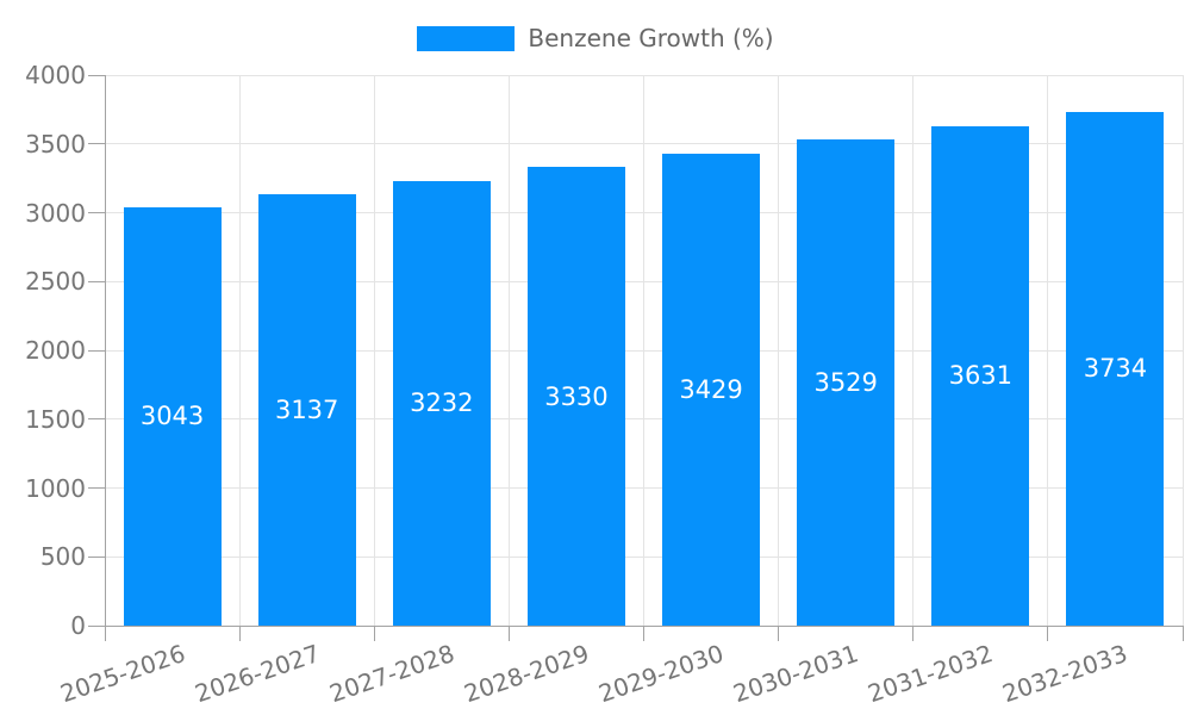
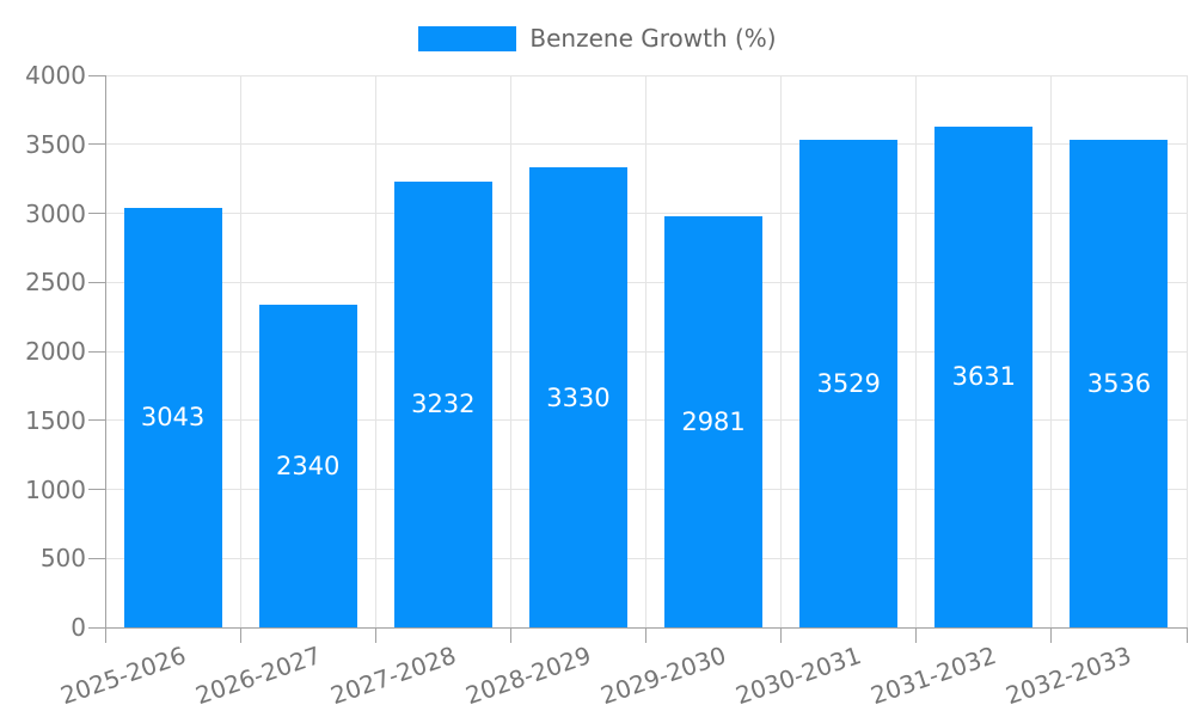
2026-2027: 3137 -> 2340
2029-2030: 3429 -> 2981
2032-2033: 3734 -> 3536
